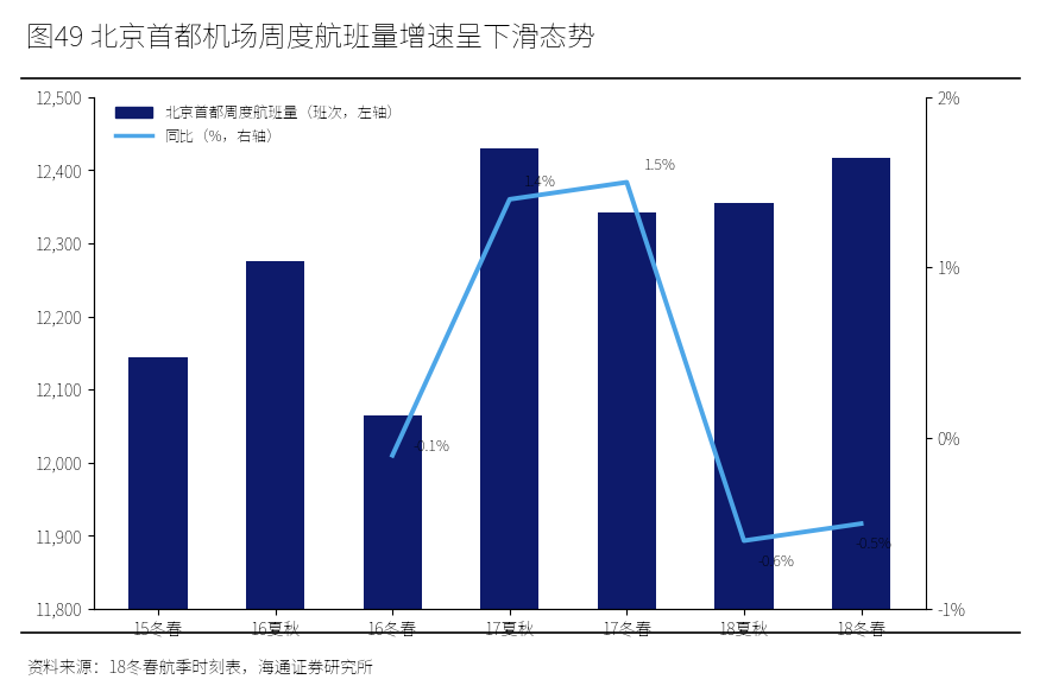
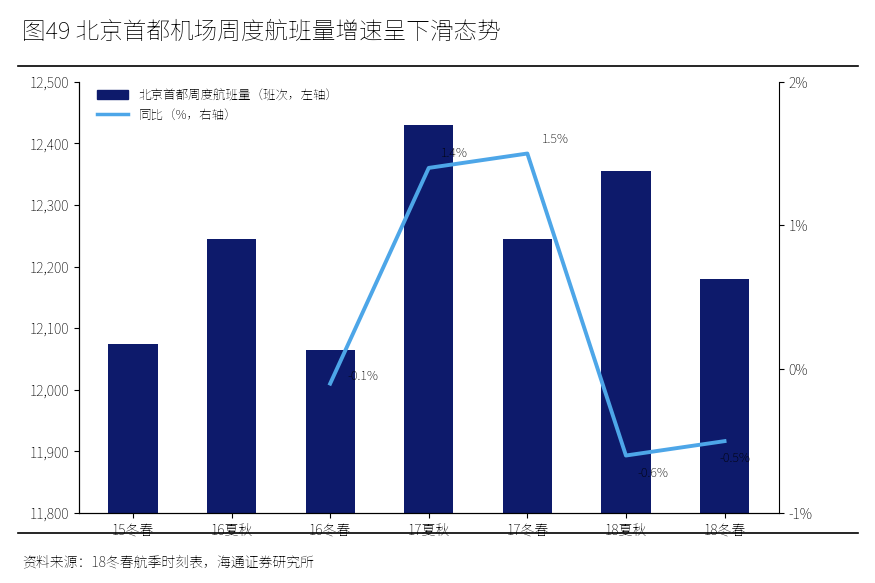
北京首都周度航班量（班次，左轴）/15冬春: 12,144 -> 12,075
北京首都周度航班量（班次，左轴）/16夏秋: 12,276 -> 12,245
北京首都周度航班量（班次，左轴）/17冬春: 12,342 -> 12,245
北京首都周度航班量（班次，左轴）/18冬春: 12,416 -> 12,180
